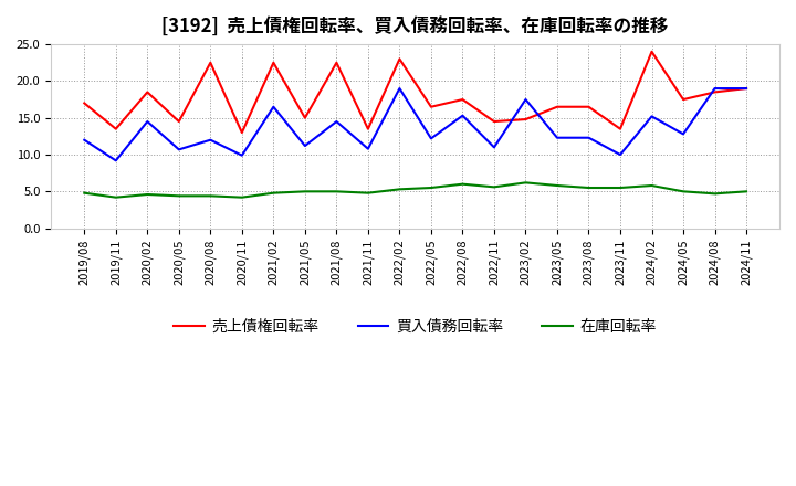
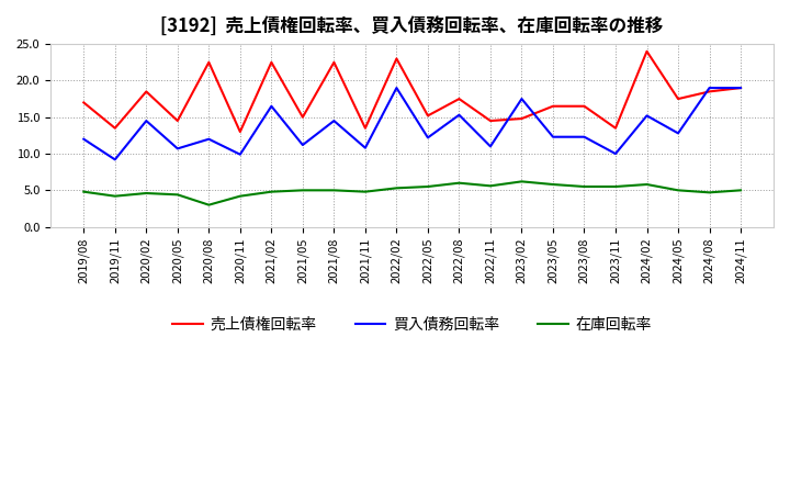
在庫回転率/2020/08: 4.4 -> 3.0
売上債権回転率/2022/05: 16.5 -> 15.2
